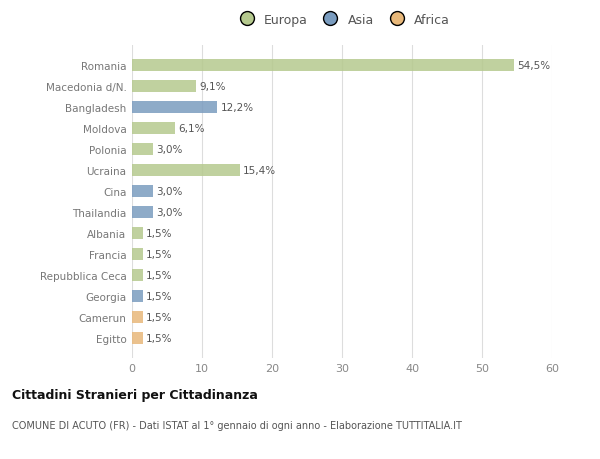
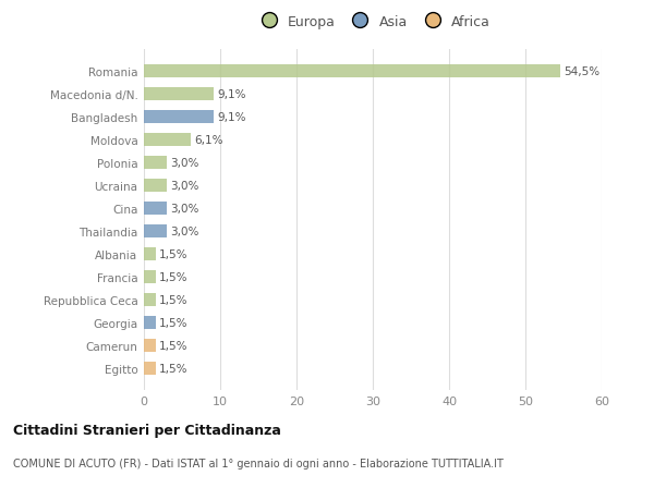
Bangladesh: 12,2% -> 9,1%
Ucraina: 15,4% -> 3,0%
